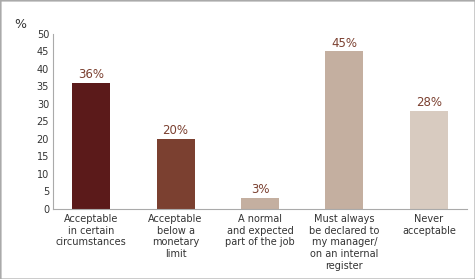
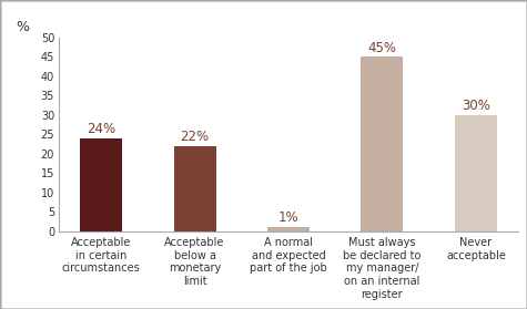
Acceptable in certain circumstances: 36% -> 24%
Acceptable below a monetary limit: 20% -> 22%
A normal and expected part of the job: 3% -> 1%
Never acceptable: 28% -> 30%
